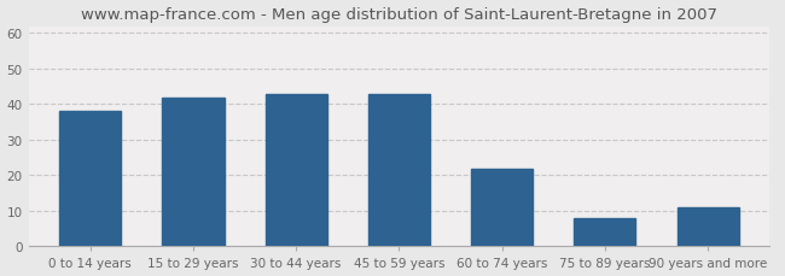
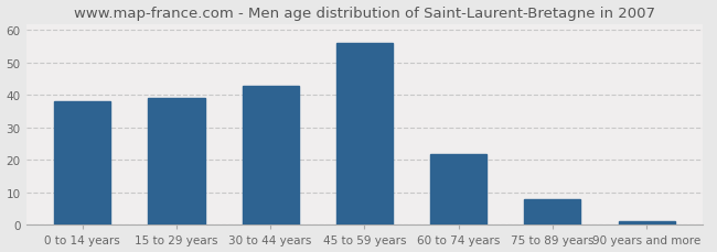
15 to 29 years: 42 -> 39
45 to 59 years: 43 -> 56
90 years and more: 11 -> 1
